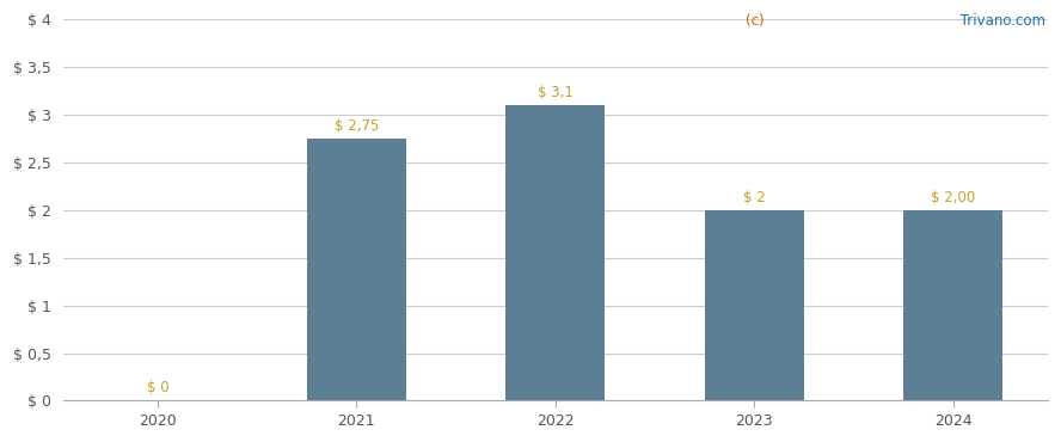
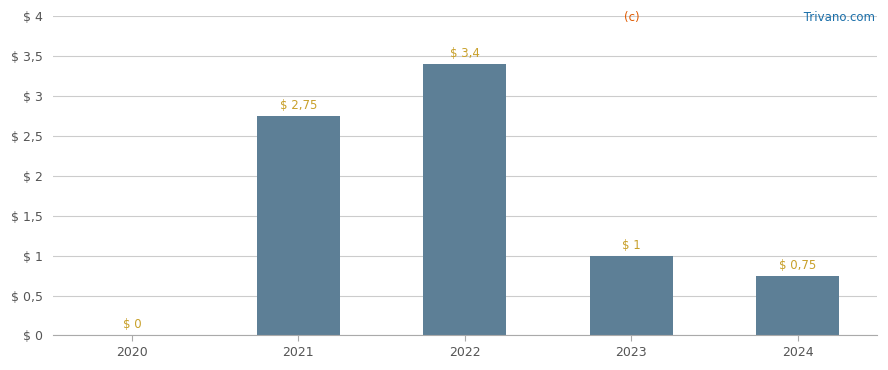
2022: 3,1 -> 3,4
2023: 2 -> 1
2024: 2,00 -> 0,75
